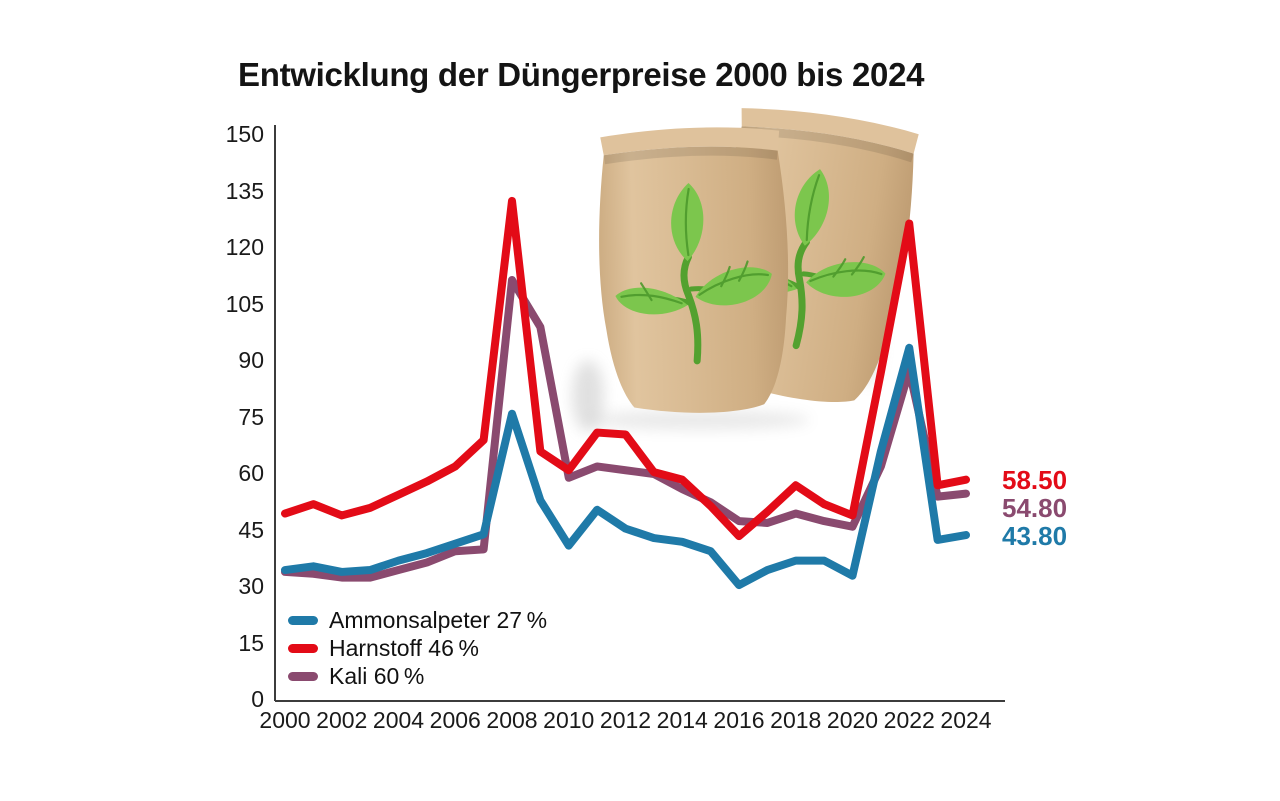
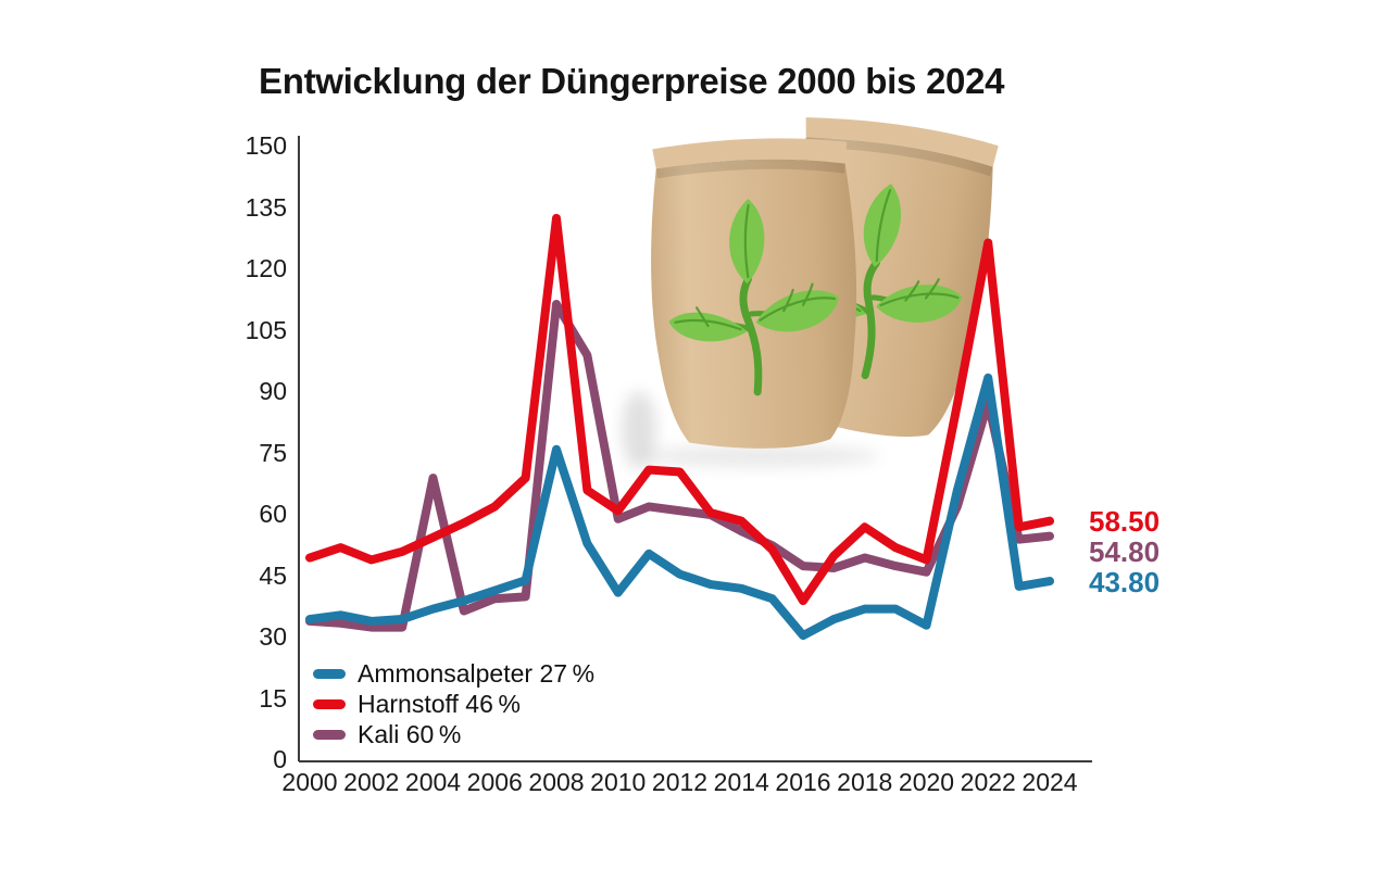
Kali 60 %/2004: 34 -> 69
Harnstoff 46 %/2016: 44 -> 39
